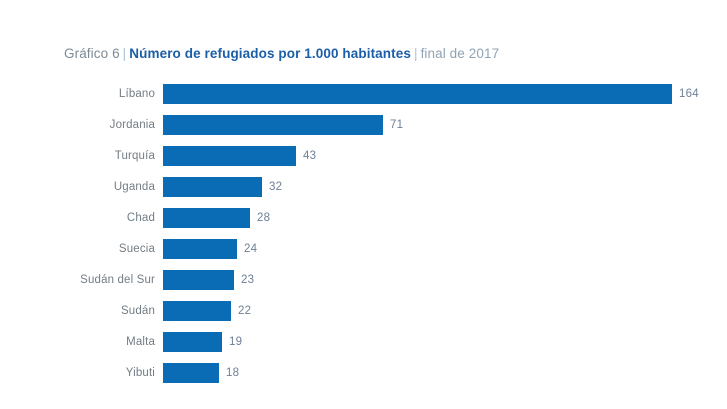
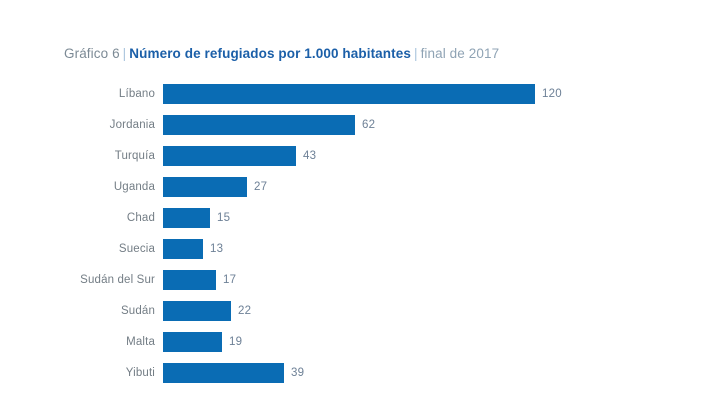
Líbano: 164 -> 120
Jordania: 71 -> 62
Uganda: 32 -> 27
Chad: 28 -> 15
Suecia: 24 -> 13
Sudán del Sur: 23 -> 17
Yibuti: 18 -> 39
